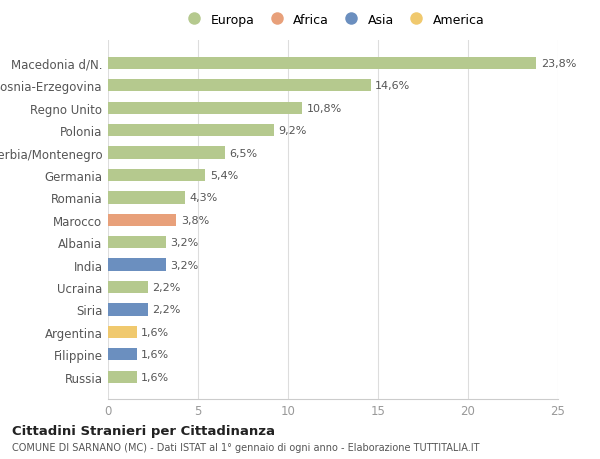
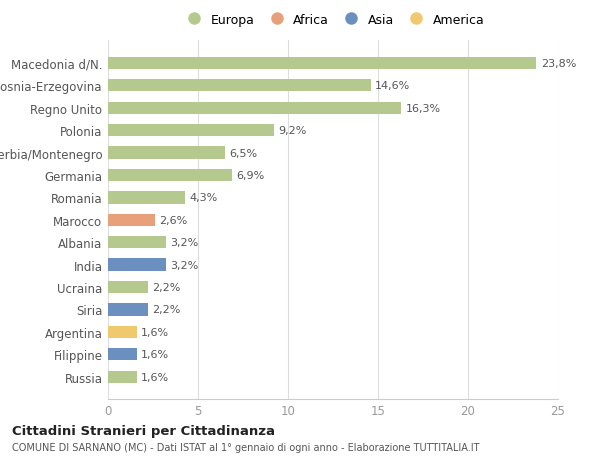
Regno Unito: 10,8% -> 16,3%
Germania: 5,4% -> 6,9%
Marocco: 3,8% -> 2,6%
